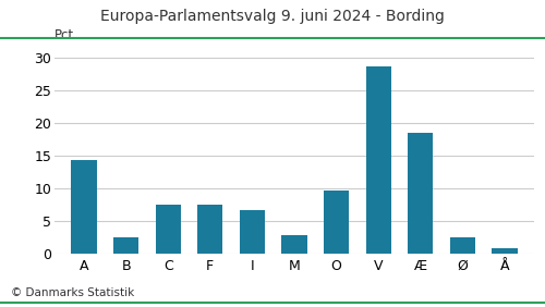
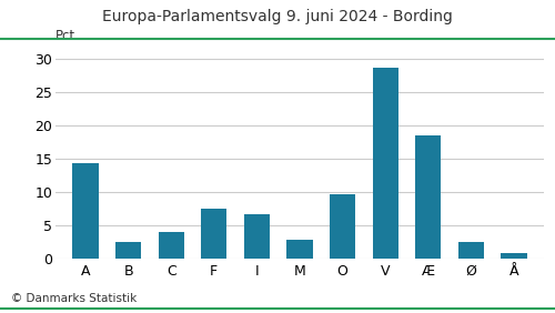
C: 7.5 -> 4.0
